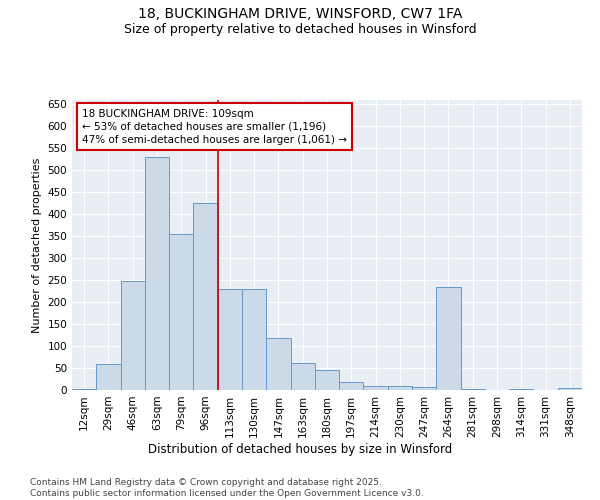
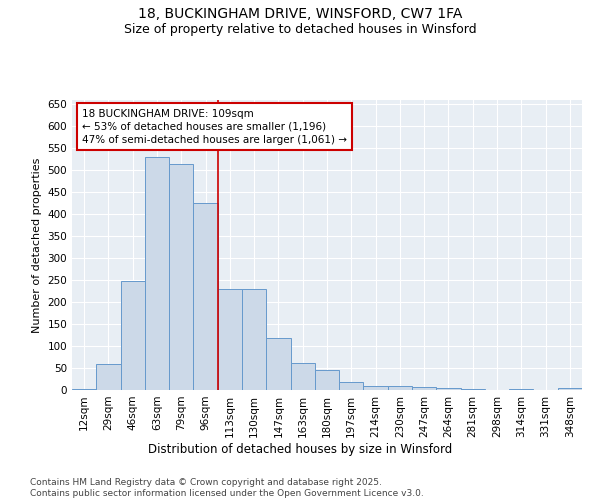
79sqm: 355 -> 515
264sqm: 235 -> 5
